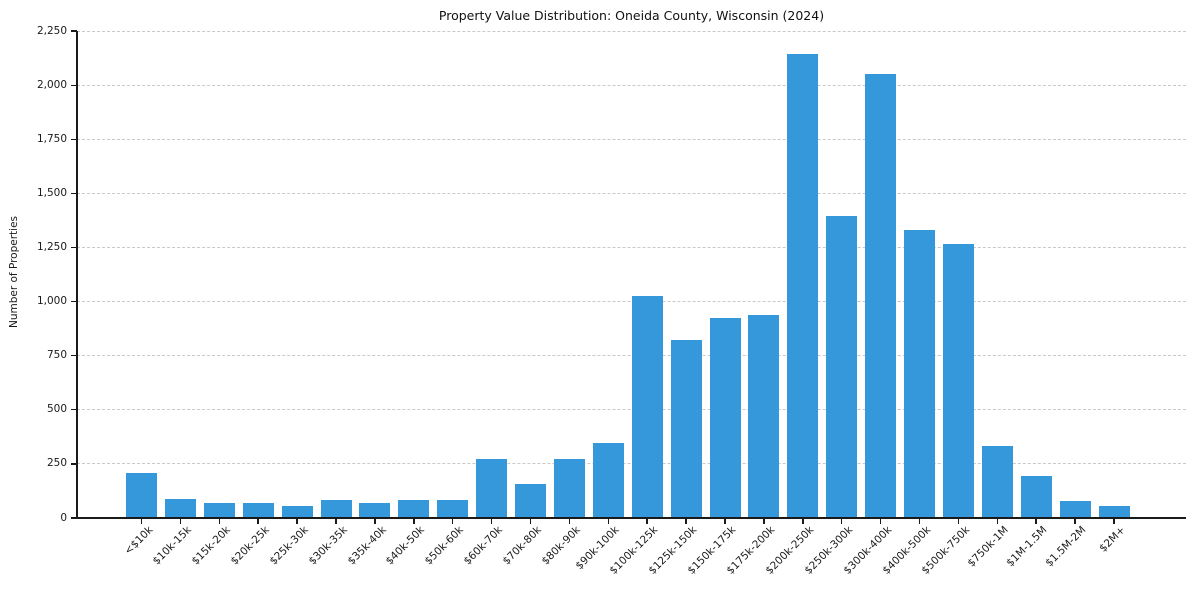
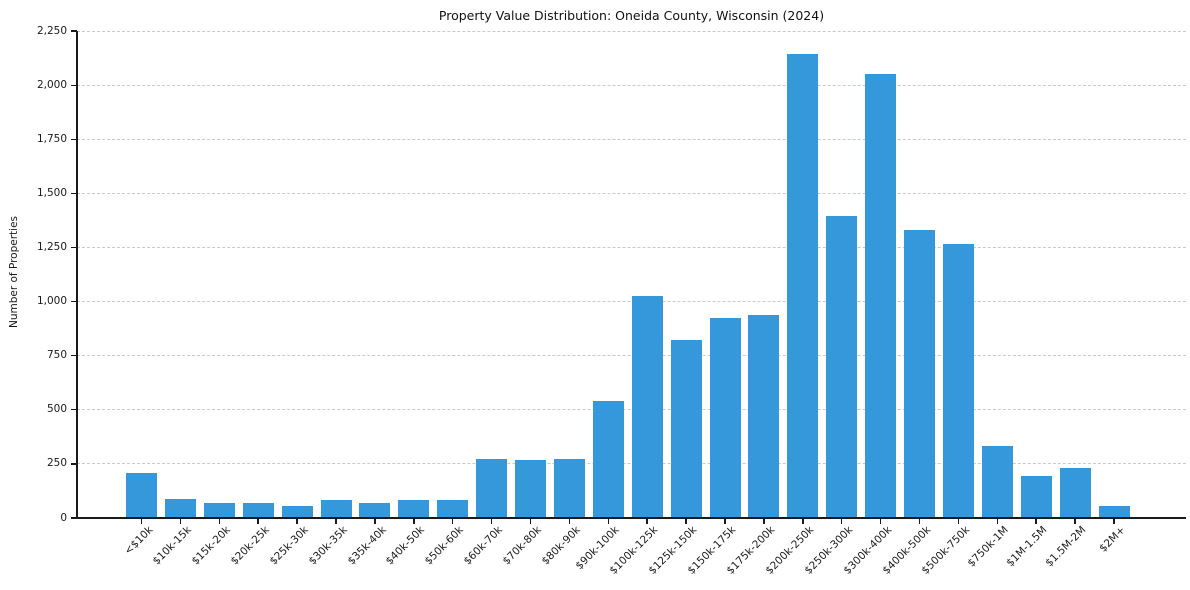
$70k-80k: 160 -> 270
$90k-100k: 350 -> 540
$1.5M-2M: 80 -> 230
